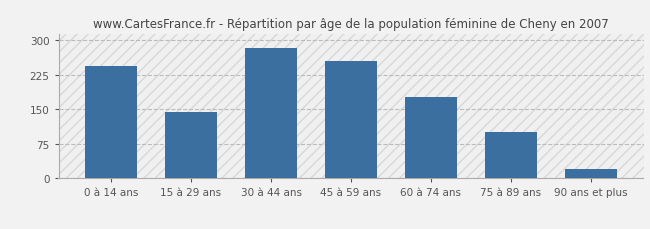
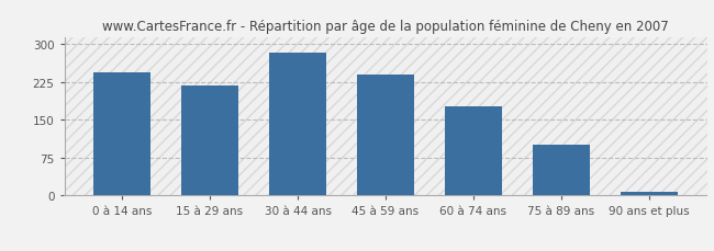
15 à 29 ans: 145 -> 218
45 à 59 ans: 255 -> 240
90 ans et plus: 20 -> 8
